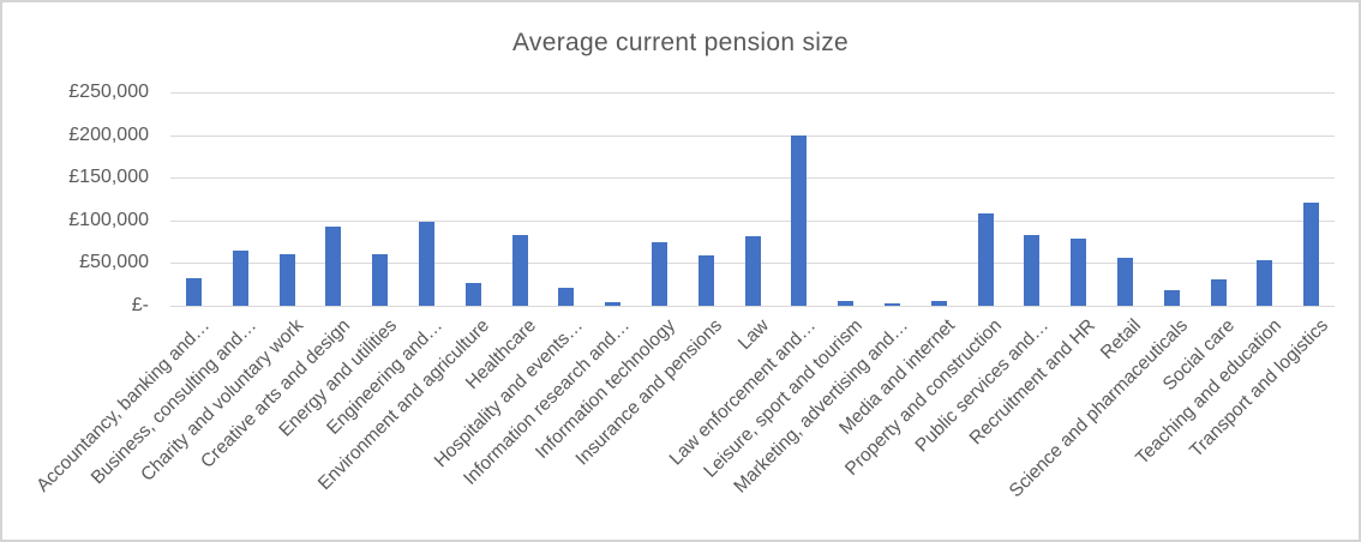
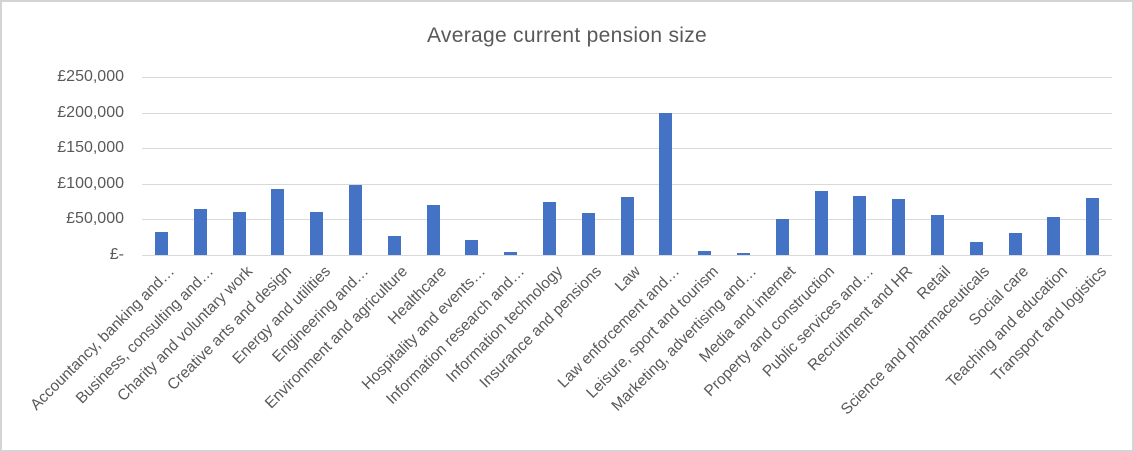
Healthcare: £80000 -> £70000
Media and internet: £10000 -> £50000
Property and construction: £110000 -> £90000
Transport and logistics: £120000 -> £80000
